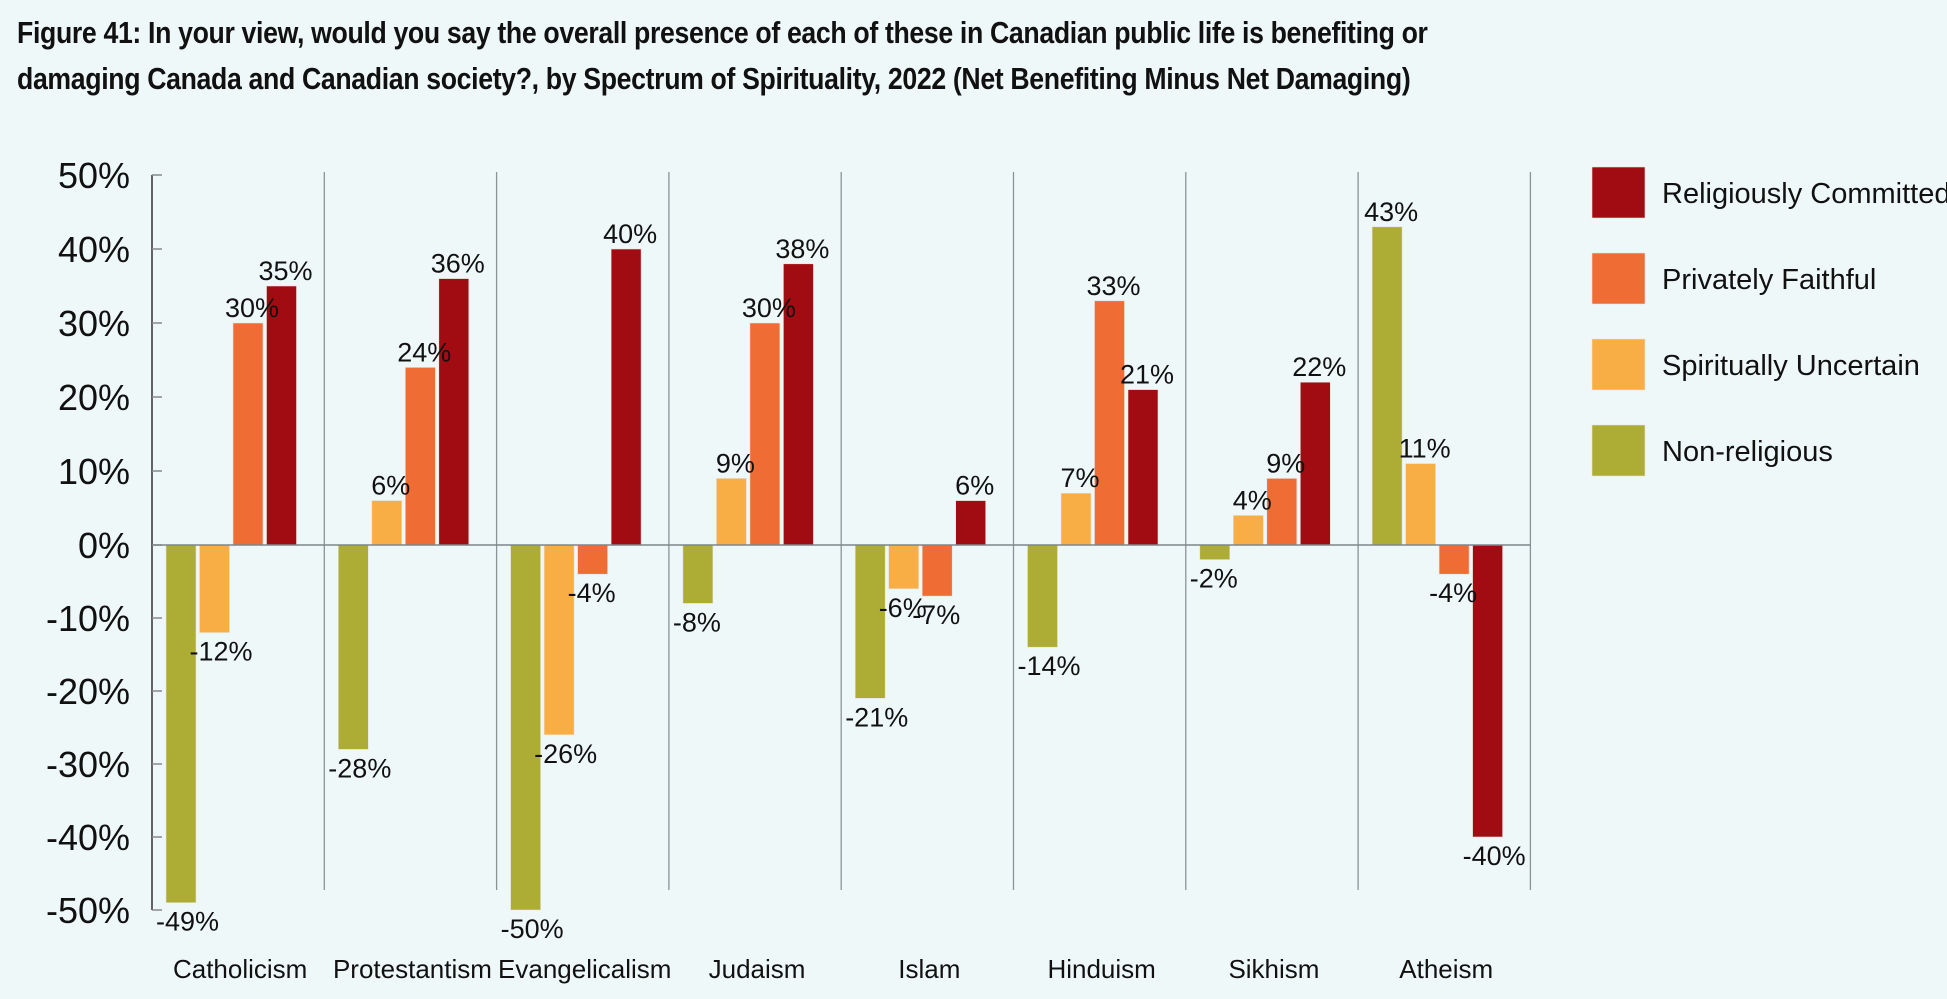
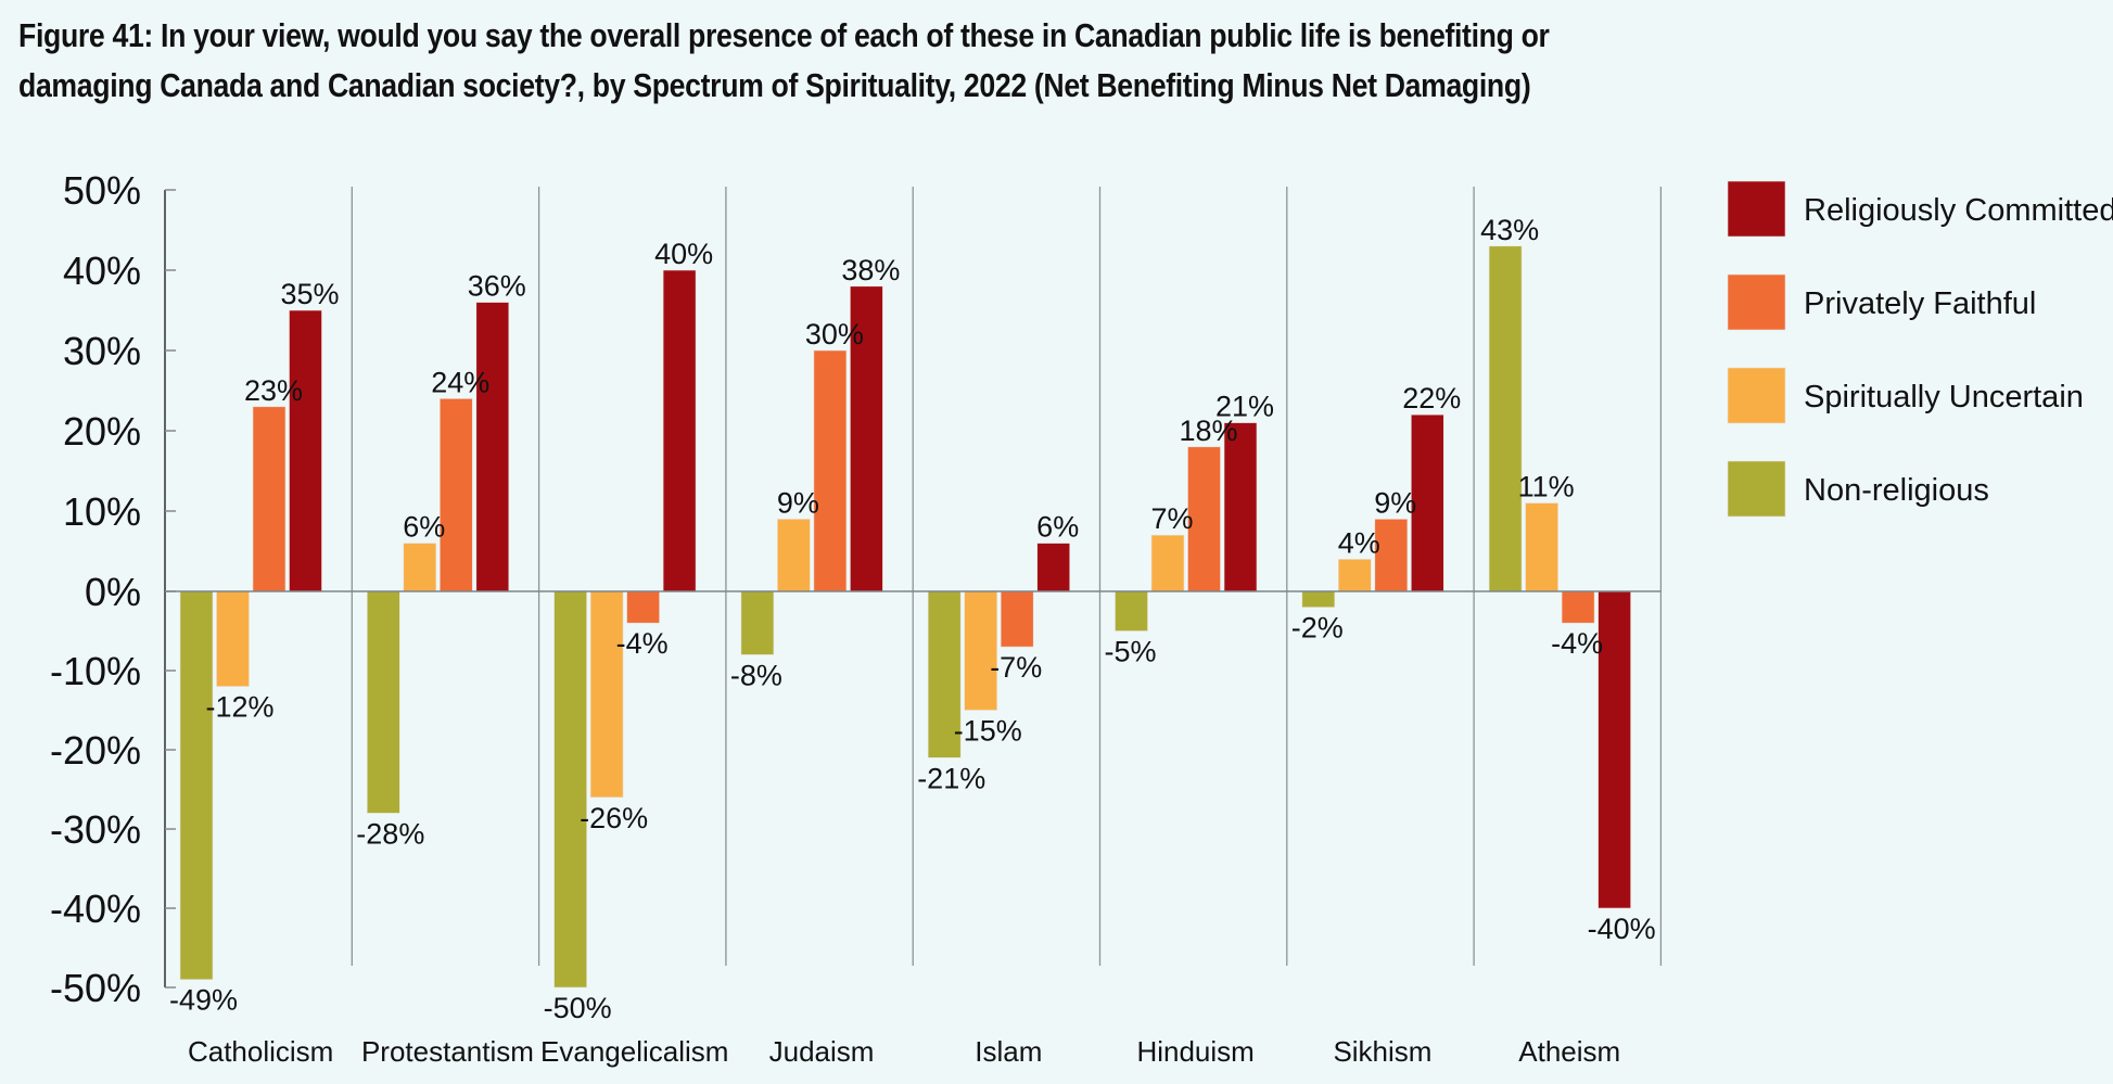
Privately Faithful/Catholicism: 30% -> 23%
Spiritually Uncertain/Islam: -6% -> -15%
Non-religious/Hinduism: -14% -> -5%
Privately Faithful/Hinduism: 33% -> 18%
